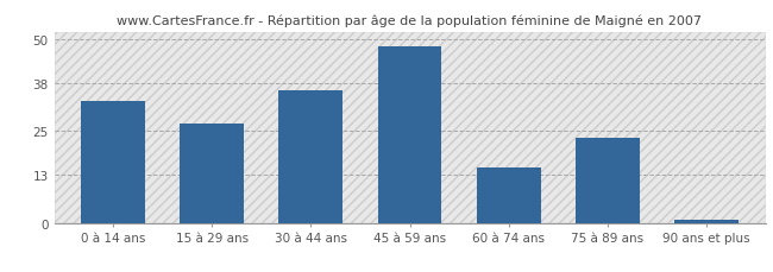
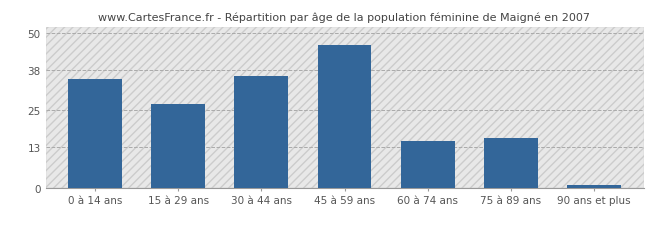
0 à 14 ans: 33 -> 35
45 à 59 ans: 48 -> 46
75 à 89 ans: 23 -> 16
